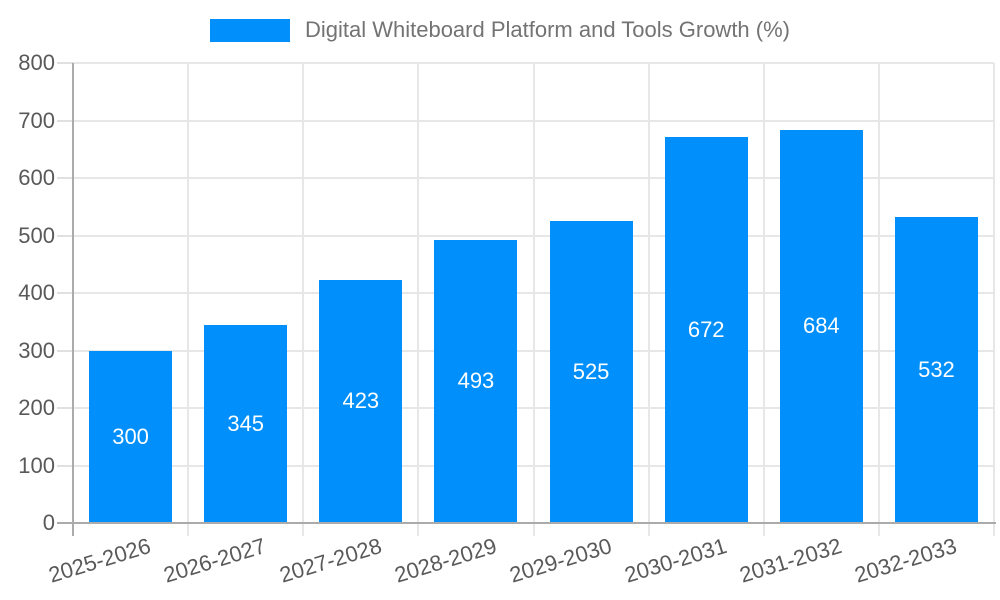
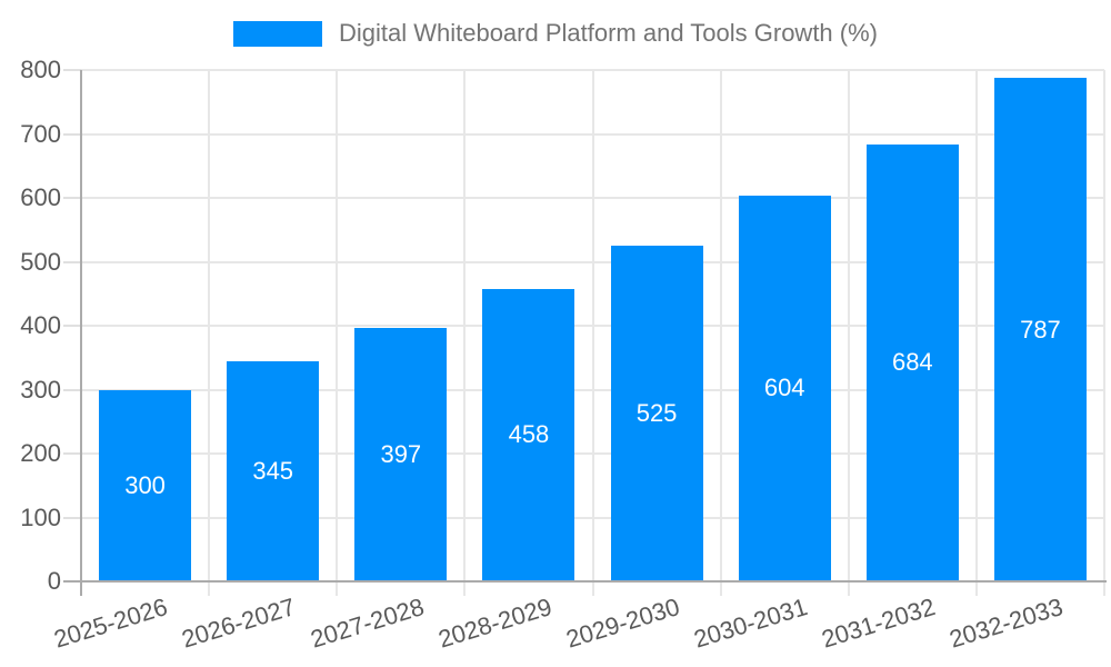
2027-2028: 423 -> 397
2028-2029: 493 -> 458
2030-2031: 672 -> 604
2032-2033: 532 -> 787
